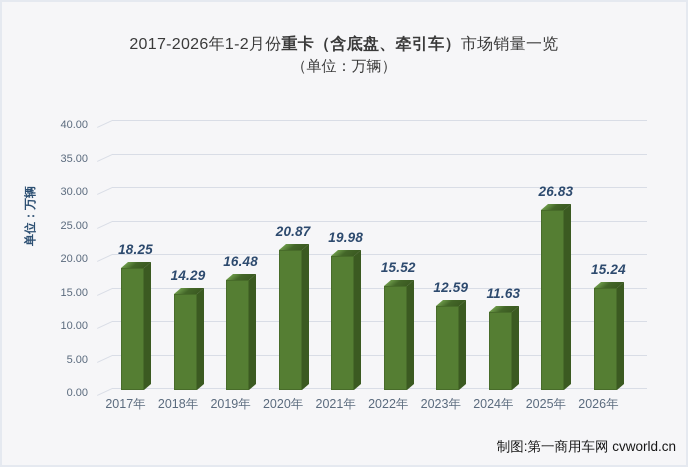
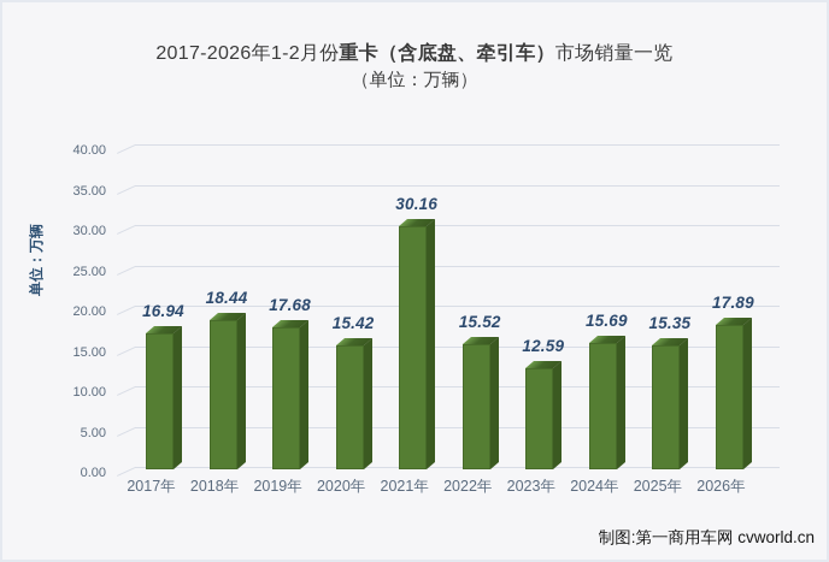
2017年: 18.25 -> 16.94
2018年: 14.29 -> 18.44
2019年: 16.48 -> 17.68
2020年: 20.87 -> 15.42
2021年: 19.98 -> 30.16
2024年: 11.63 -> 15.69
2025年: 26.83 -> 15.35
2026年: 15.24 -> 17.89
